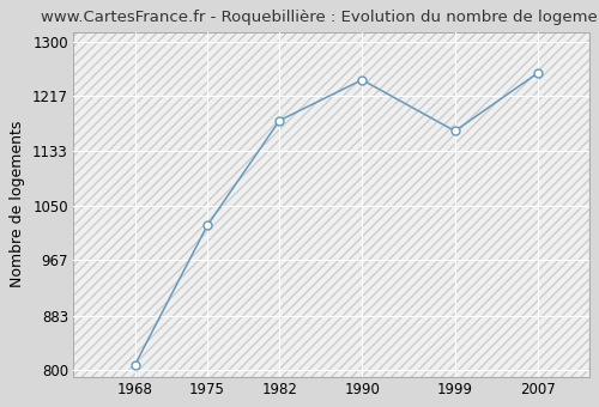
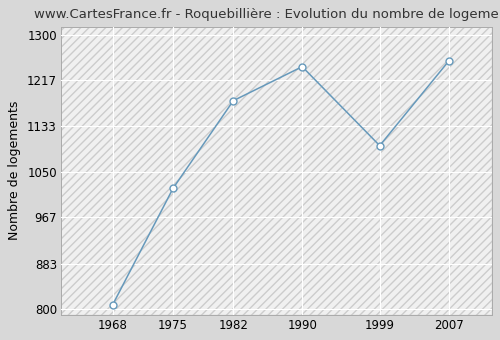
1999: 1164 -> 1098
